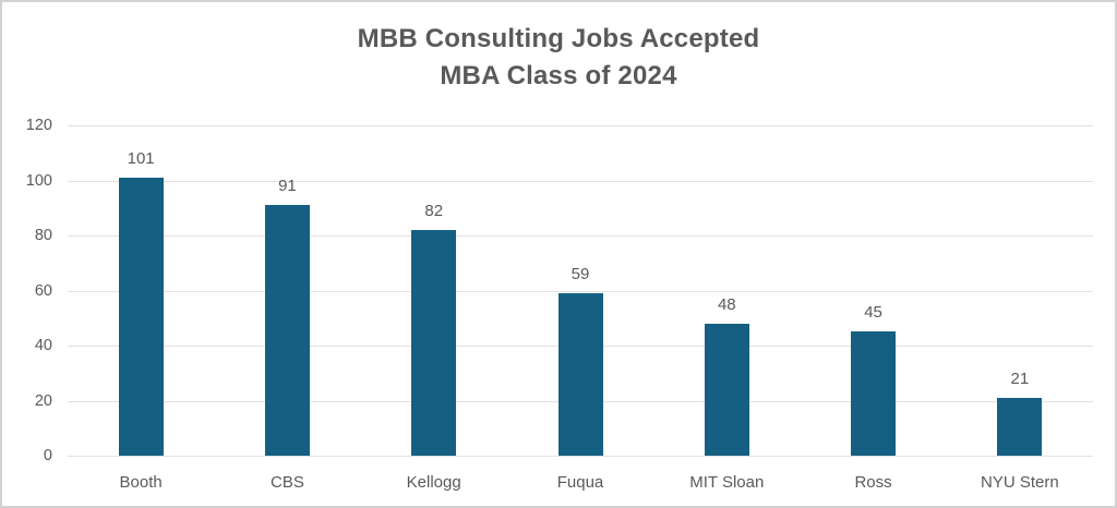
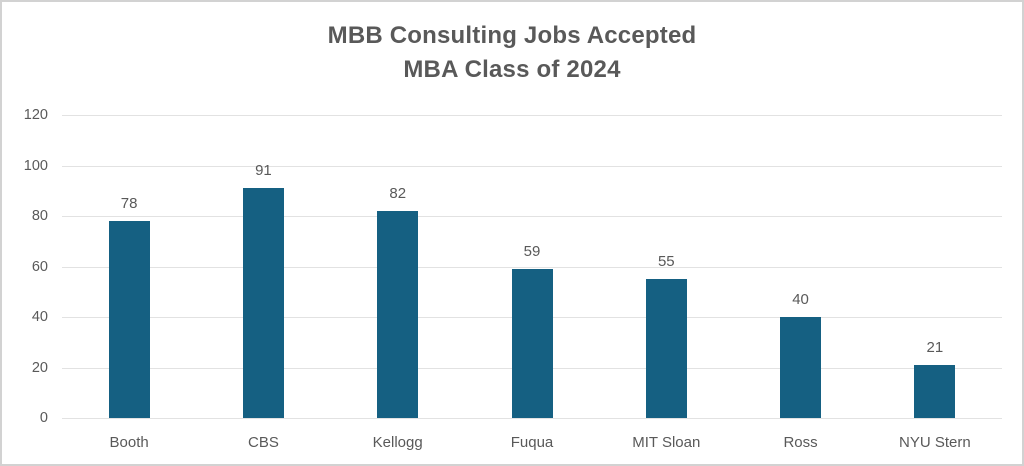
Booth: 101 -> 78
MIT Sloan: 48 -> 55
Ross: 45 -> 40
